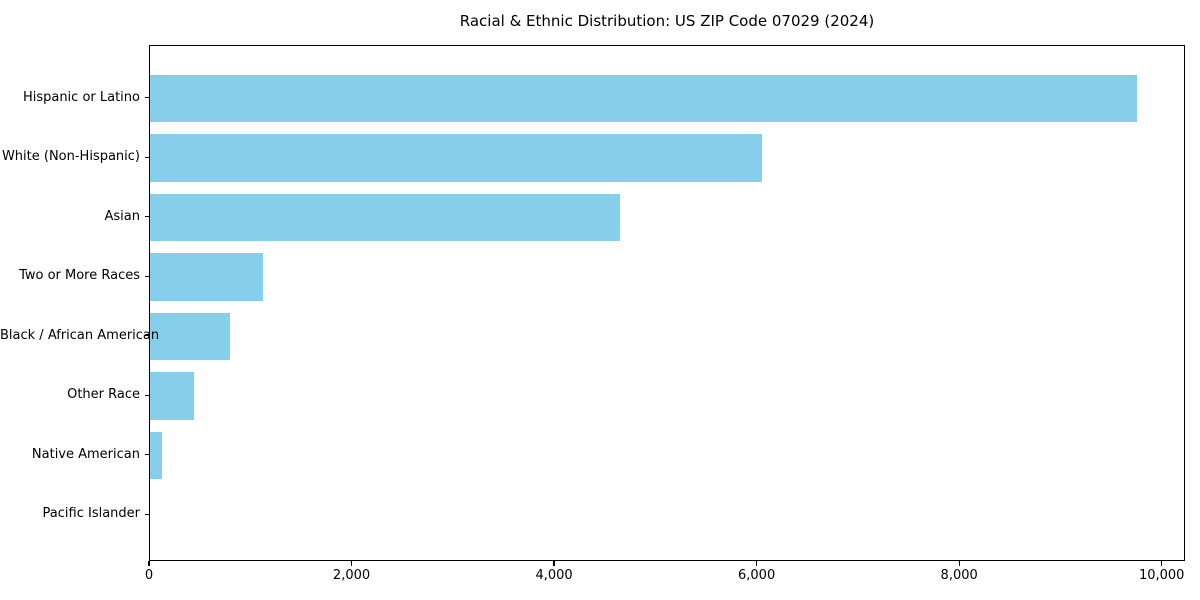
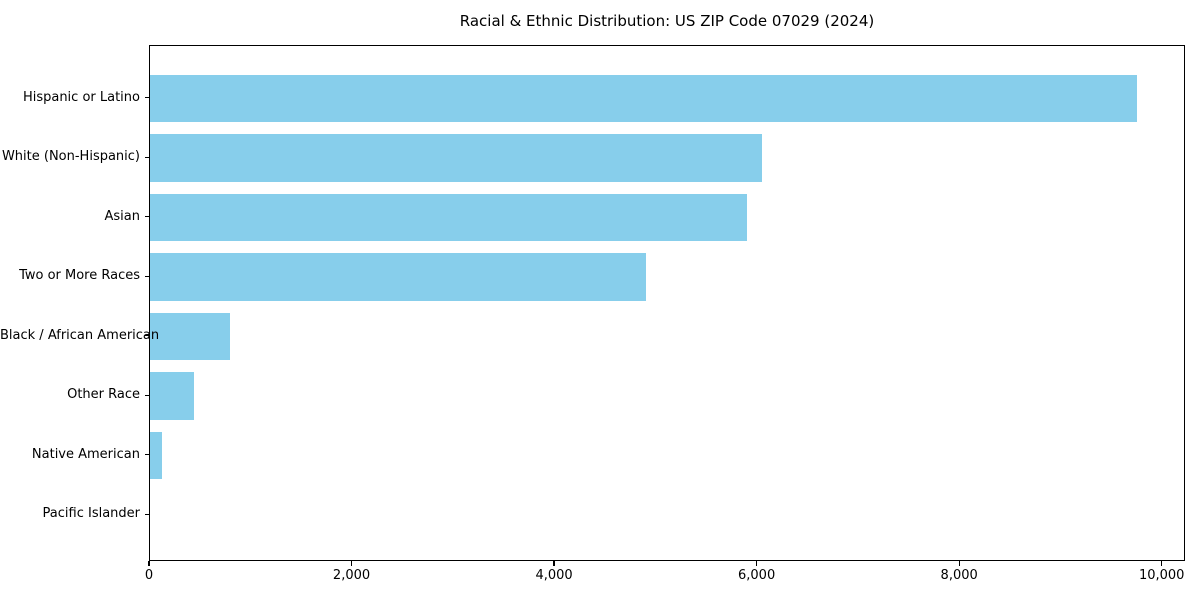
Asian: 4600 -> 5900
Two or More Races: 1100 -> 4900
